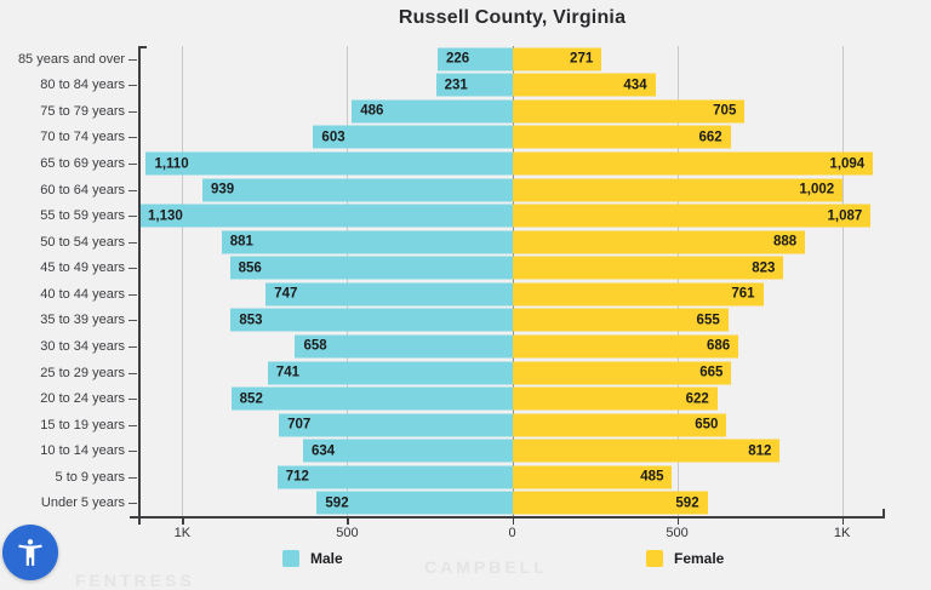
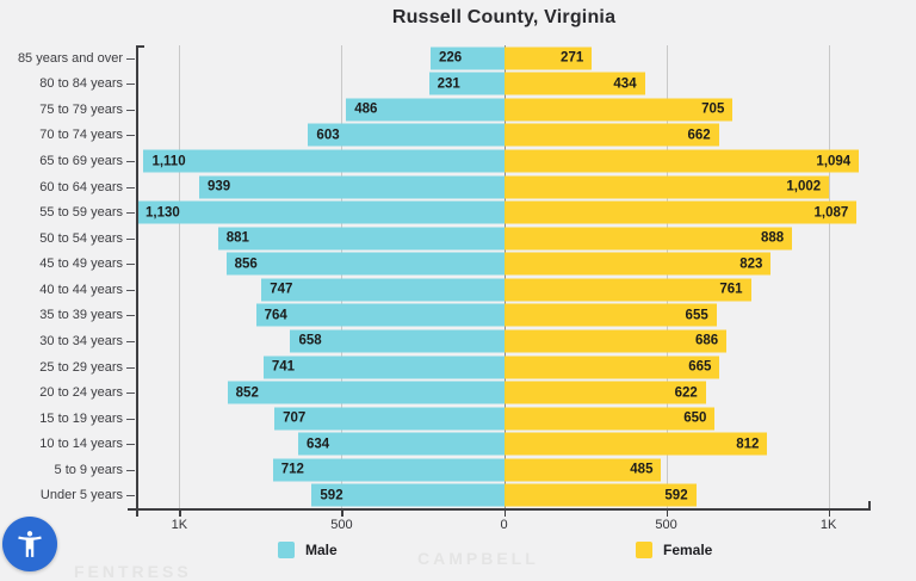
Male/35 to 39 years: 853 -> 764
